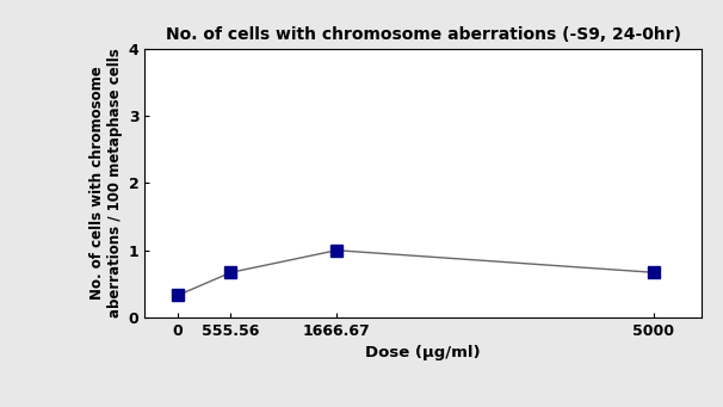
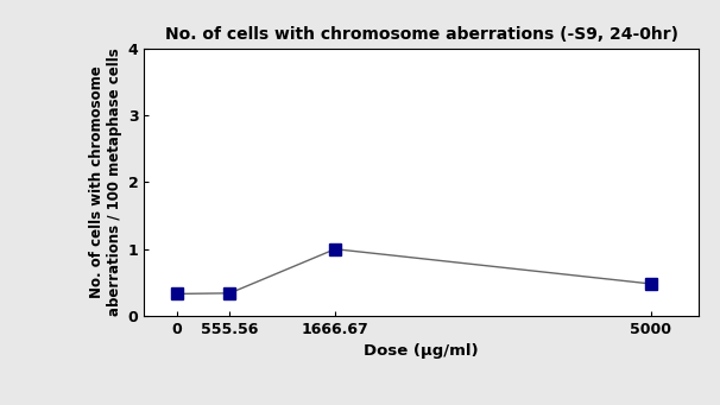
555.56: 0.67 -> 0.34
5000: 0.67 -> 0.48
